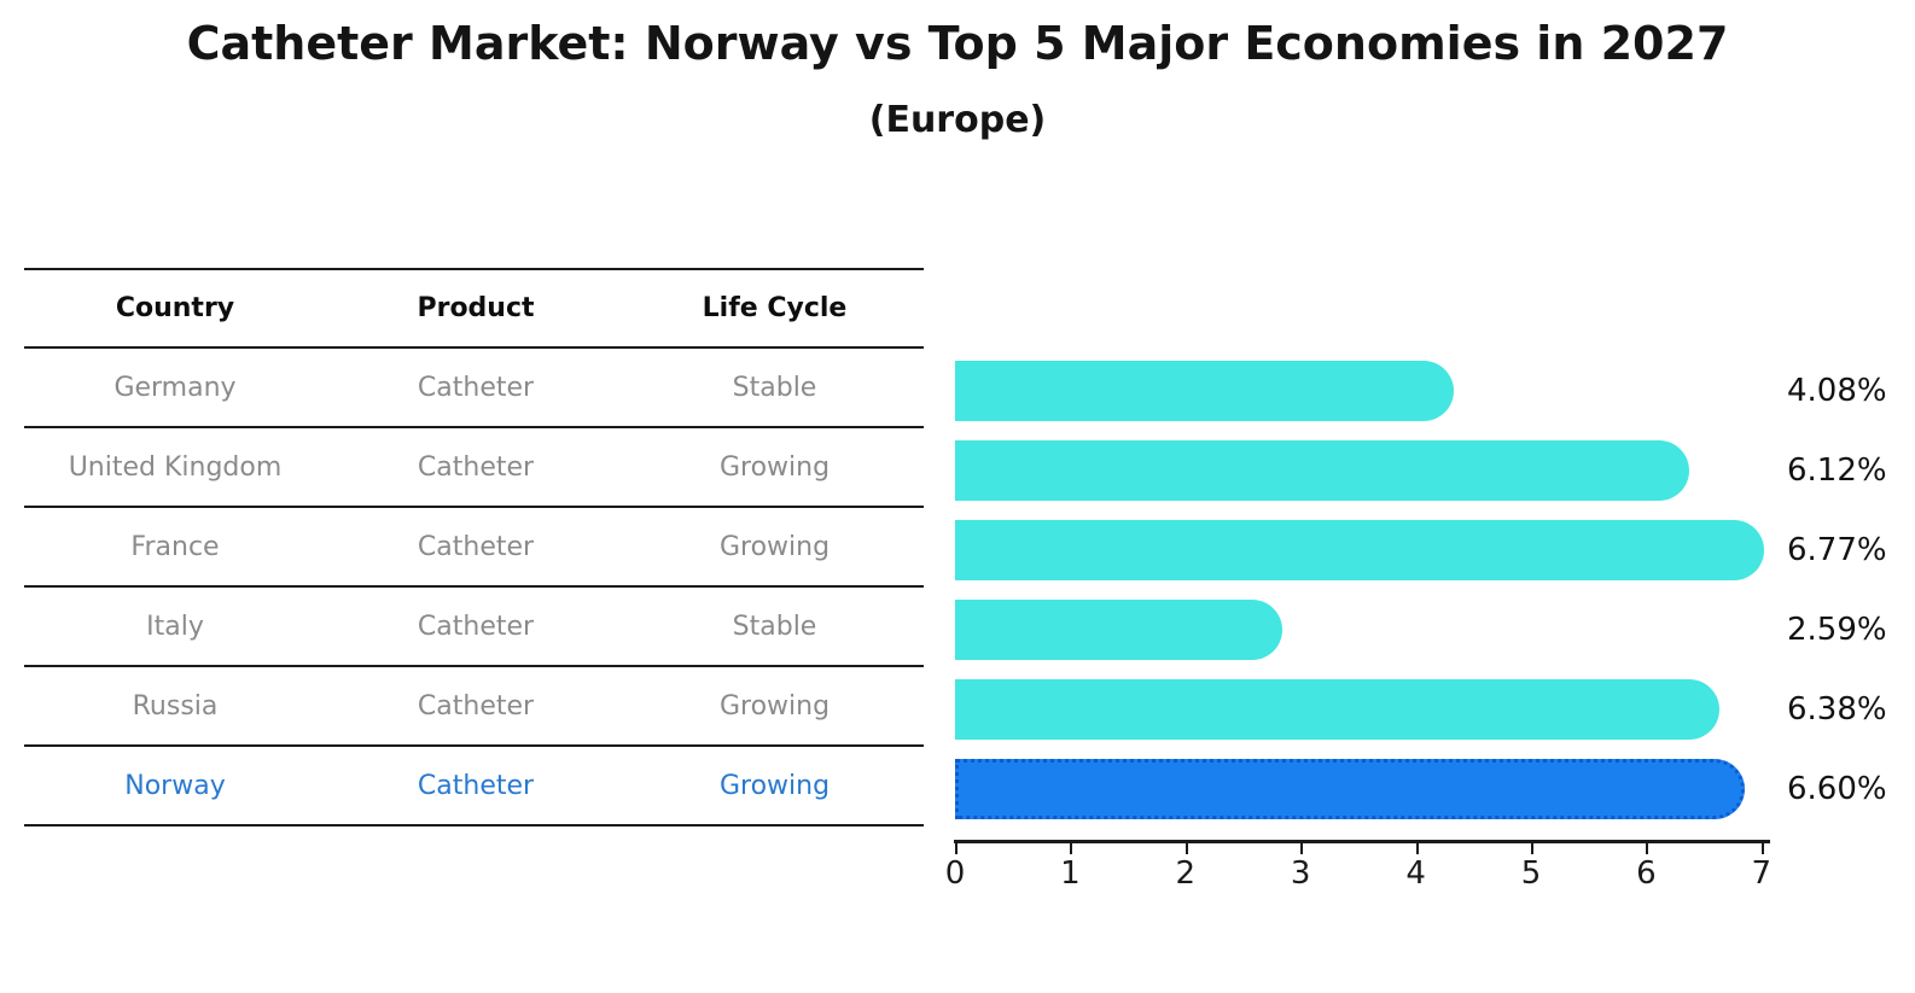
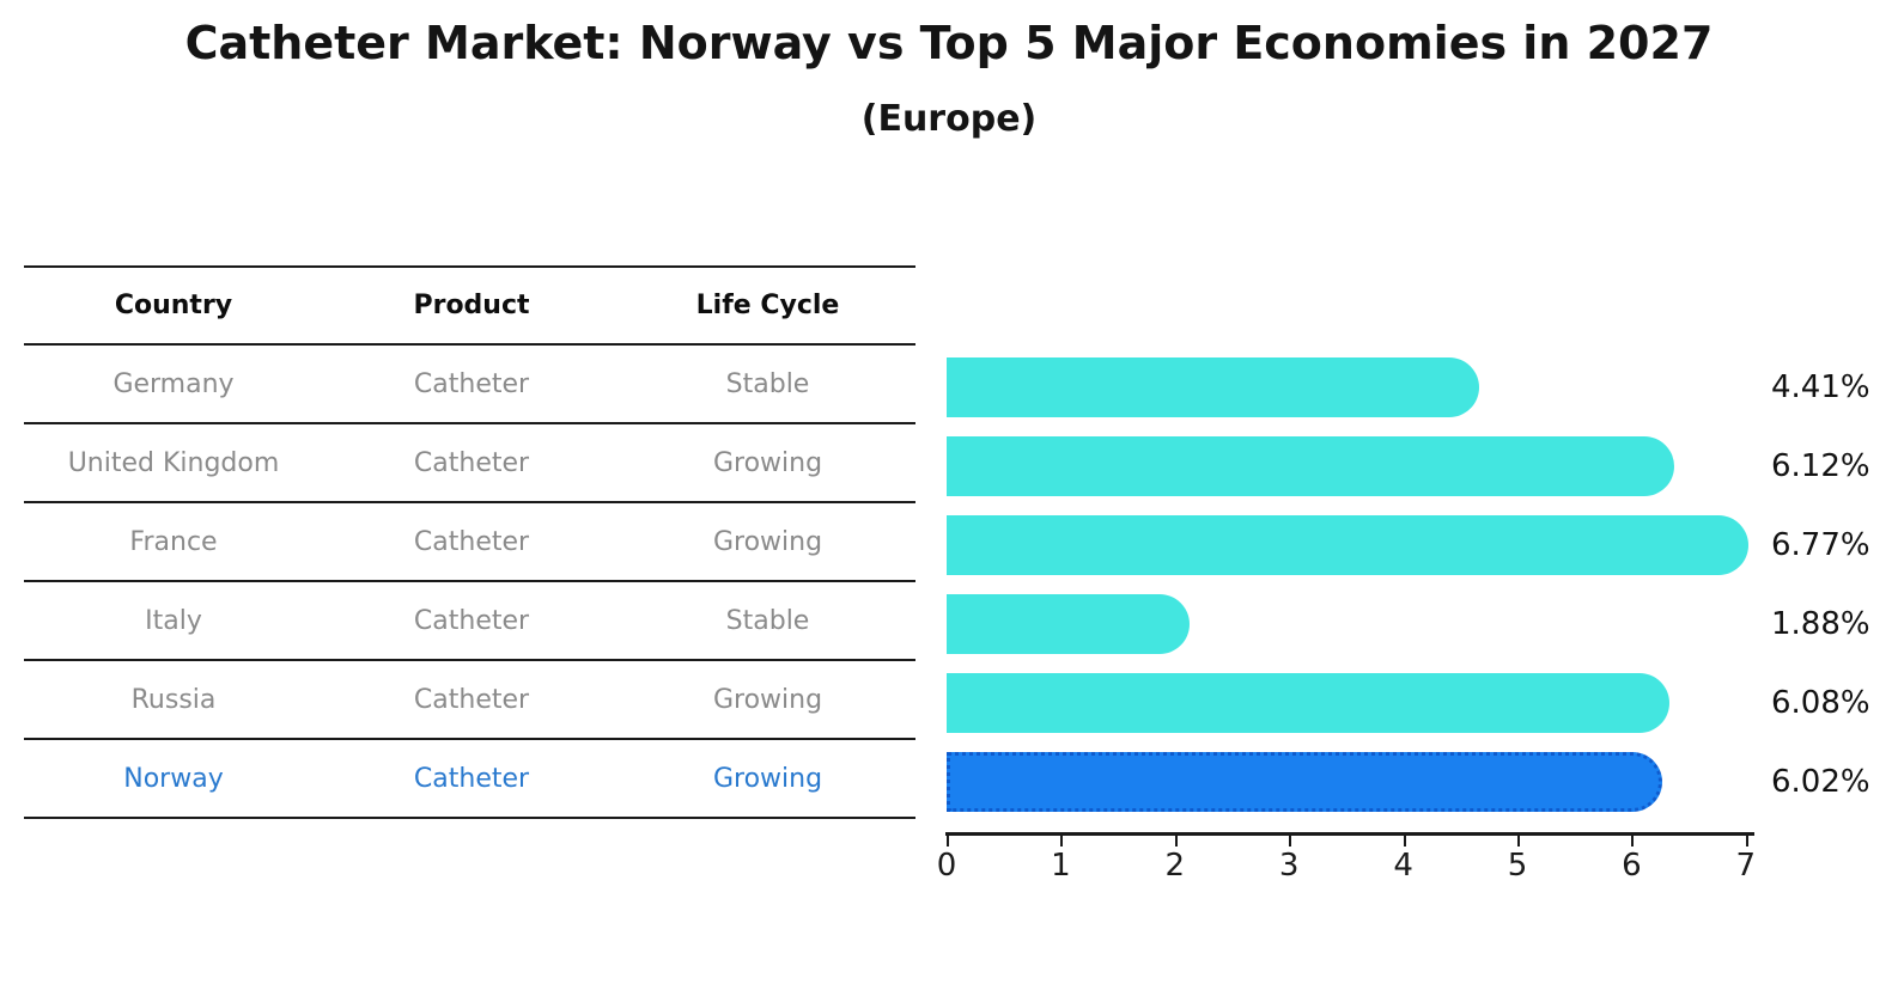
Germany: 4.08% -> 4.41%
Italy: 2.59% -> 1.88%
Russia: 6.38% -> 6.08%
Norway: 6.60% -> 6.02%
